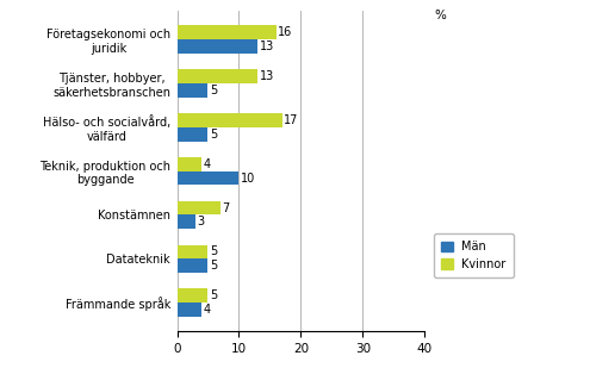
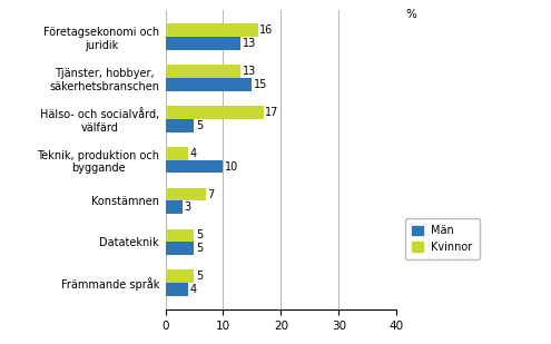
Män/Tjänster, hobbyer, säkerhetsbranschen: 5 -> 15
